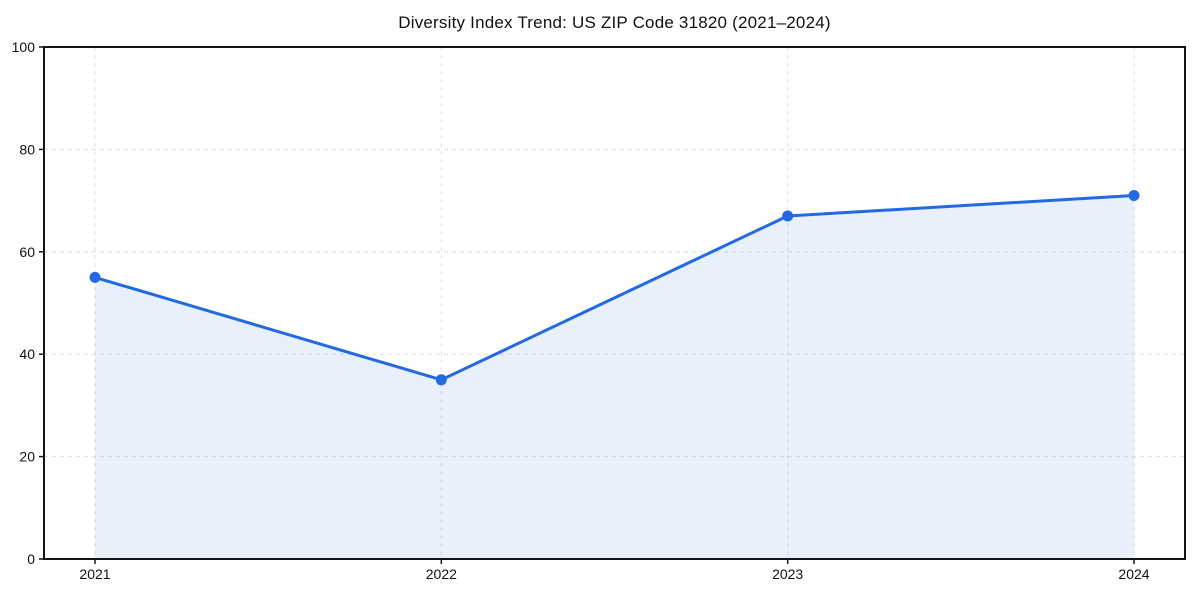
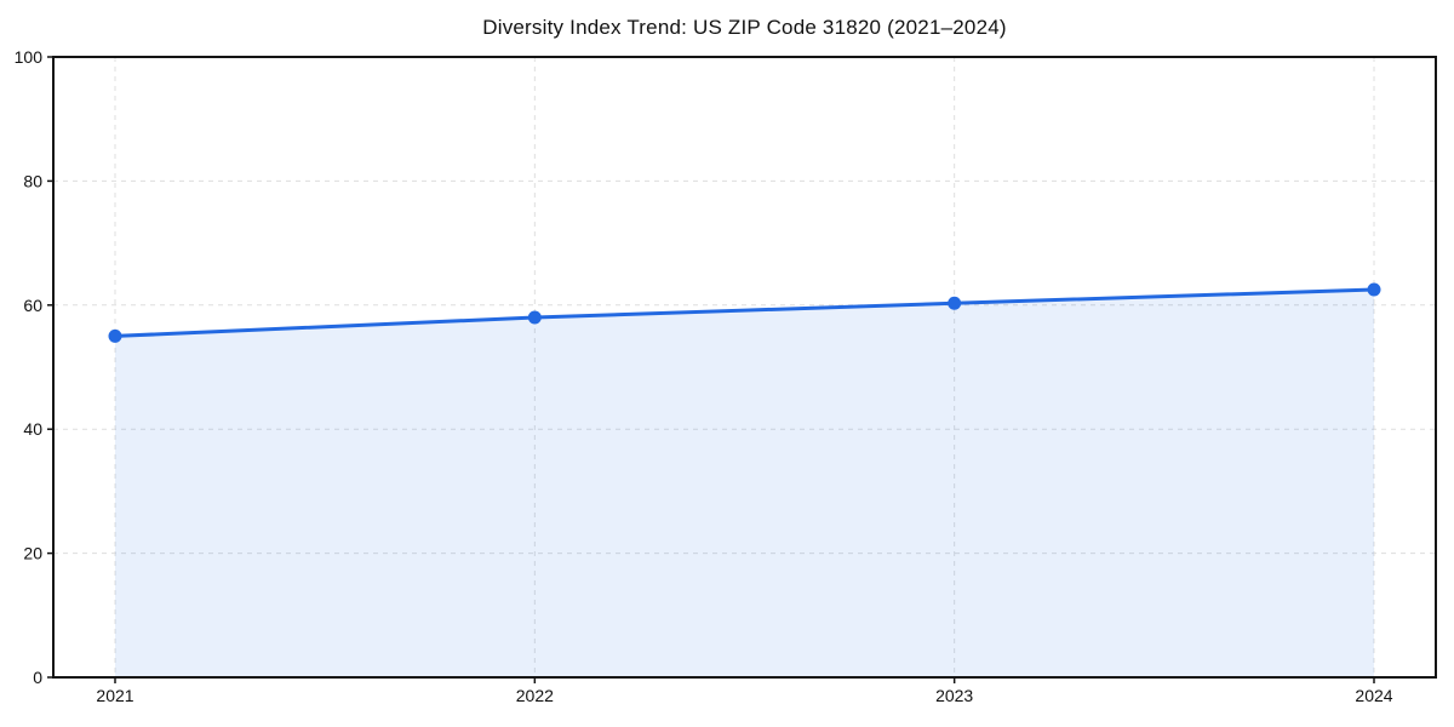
2022: 35 -> 58
2023: 67 -> 60
2024: 71 -> 62
